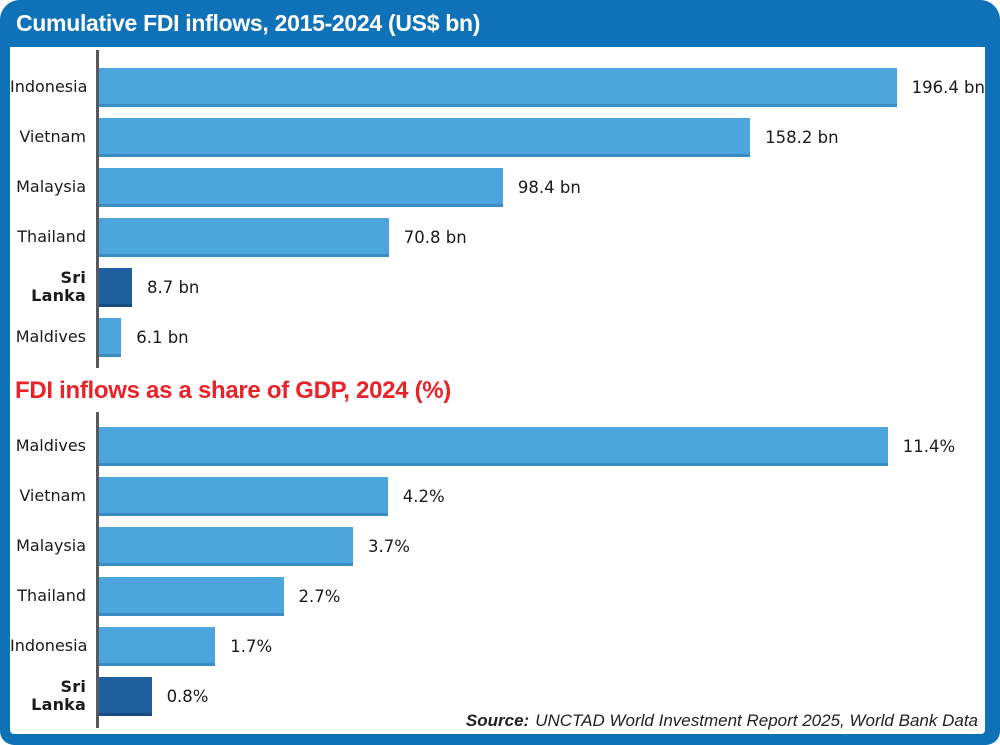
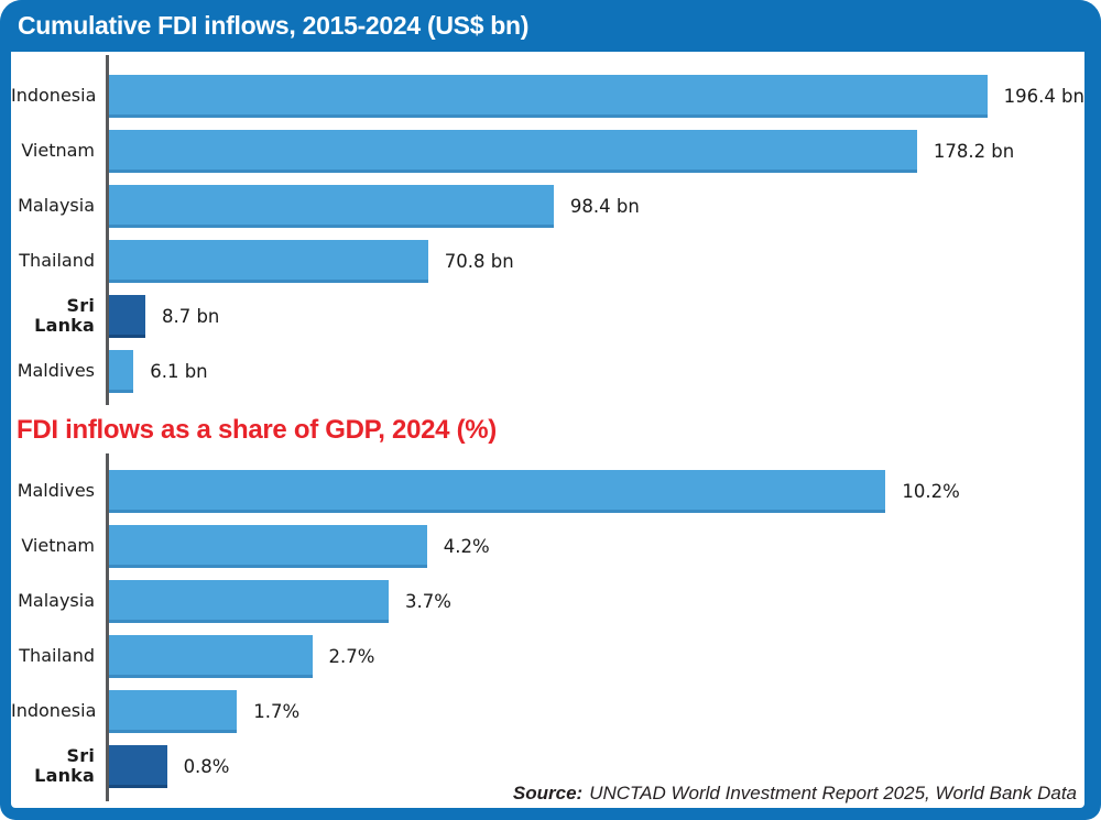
Cumulative FDI inflows, 2015-2024 (US$ bn)/Vietnam: 158.2 -> 178.2
FDI inflows as a share of GDP, 2024 (%)/Maldives: 11.4% -> 10.2%
